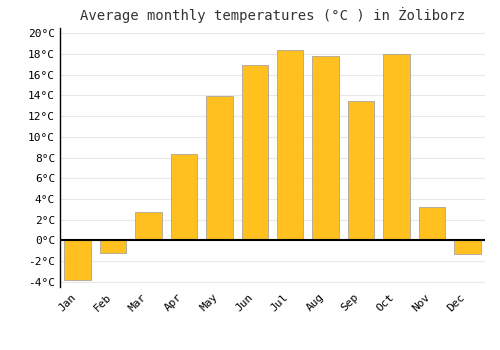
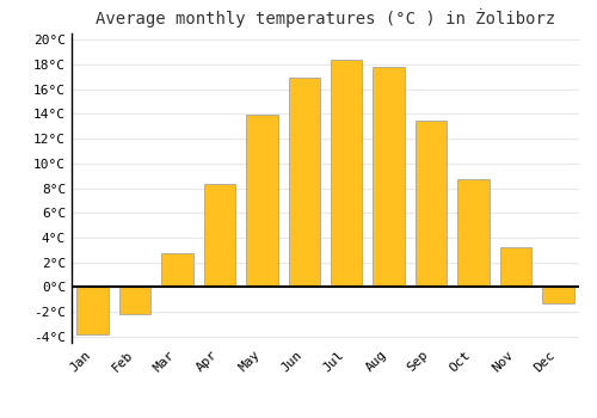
Feb: -1.2°C -> -2.2°C
Oct: 18.0°C -> 8.7°C
